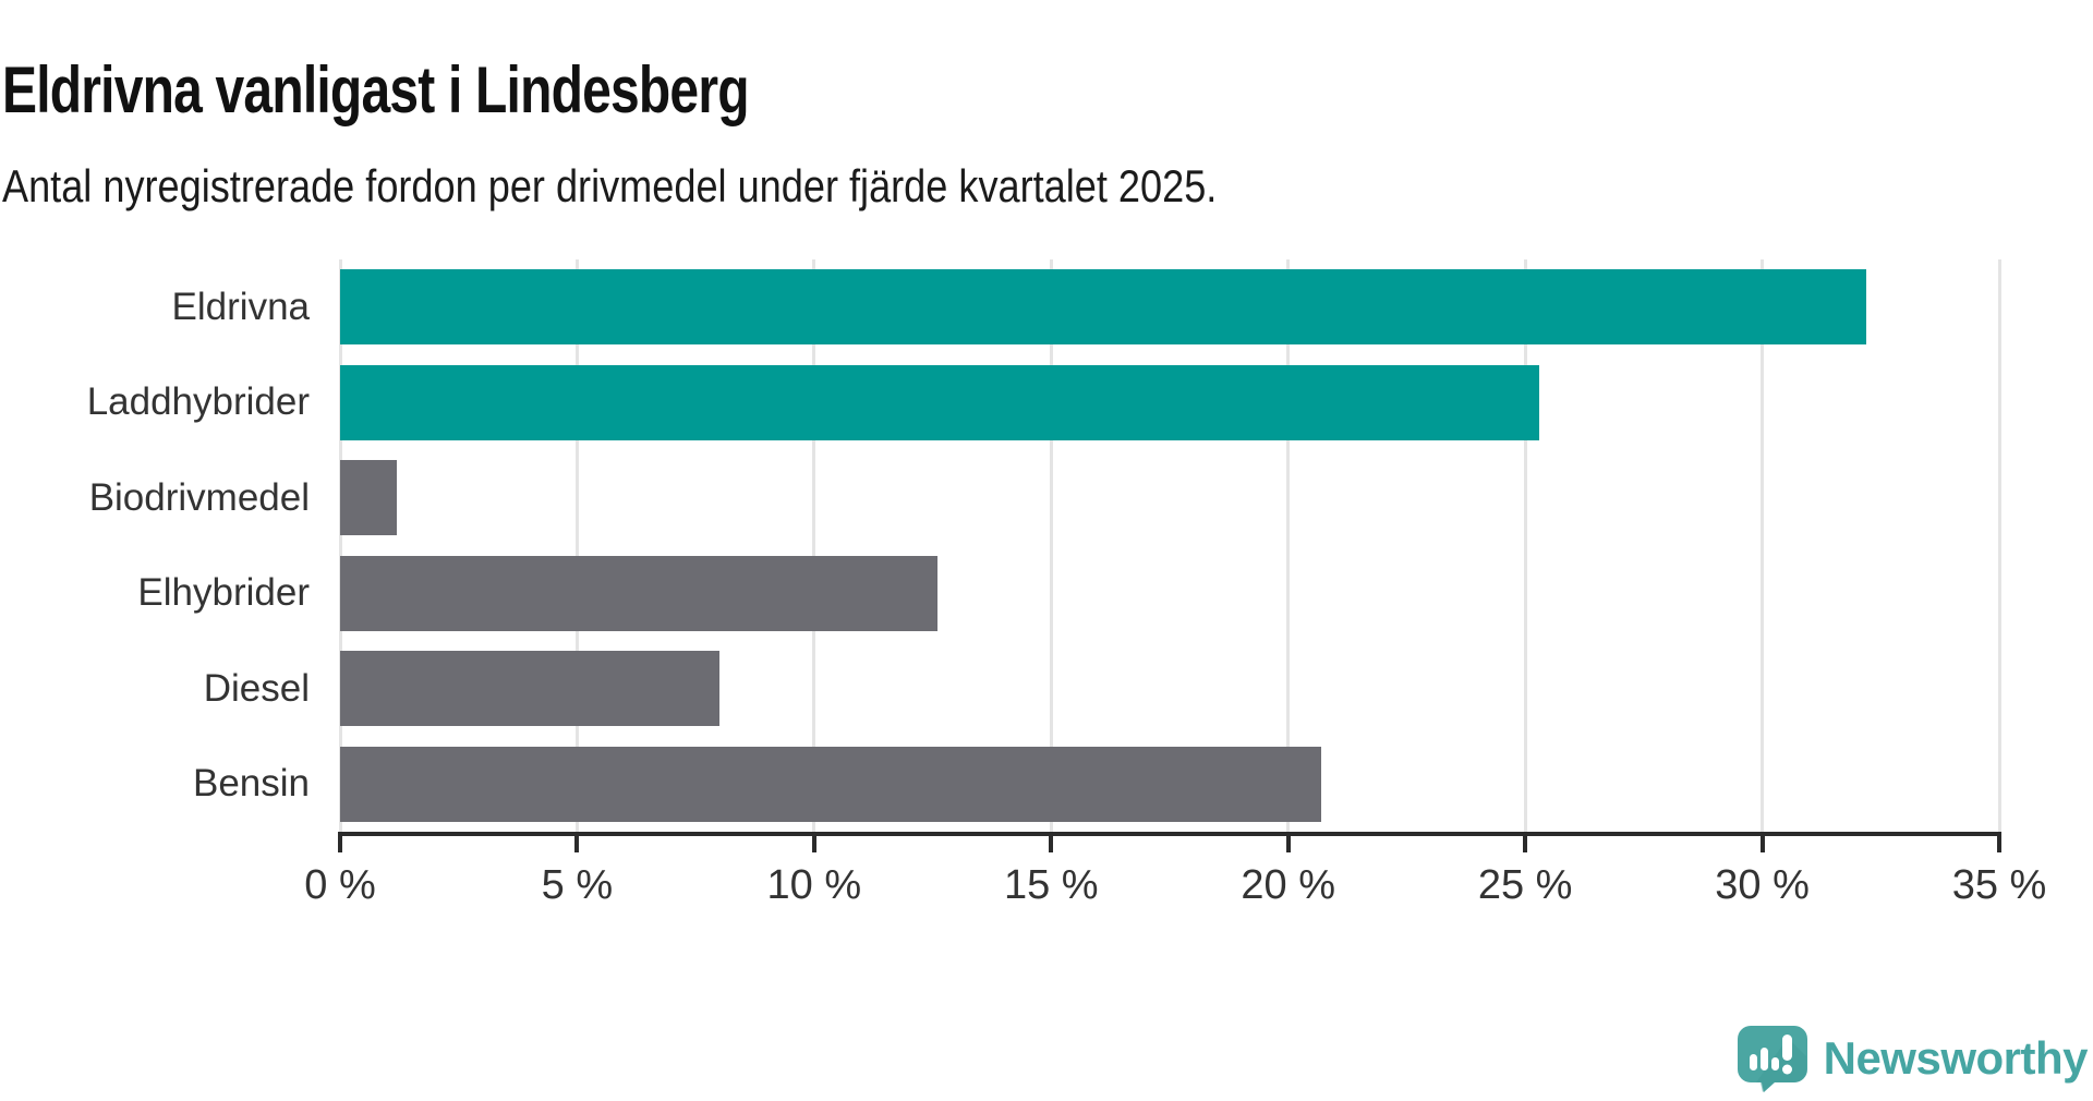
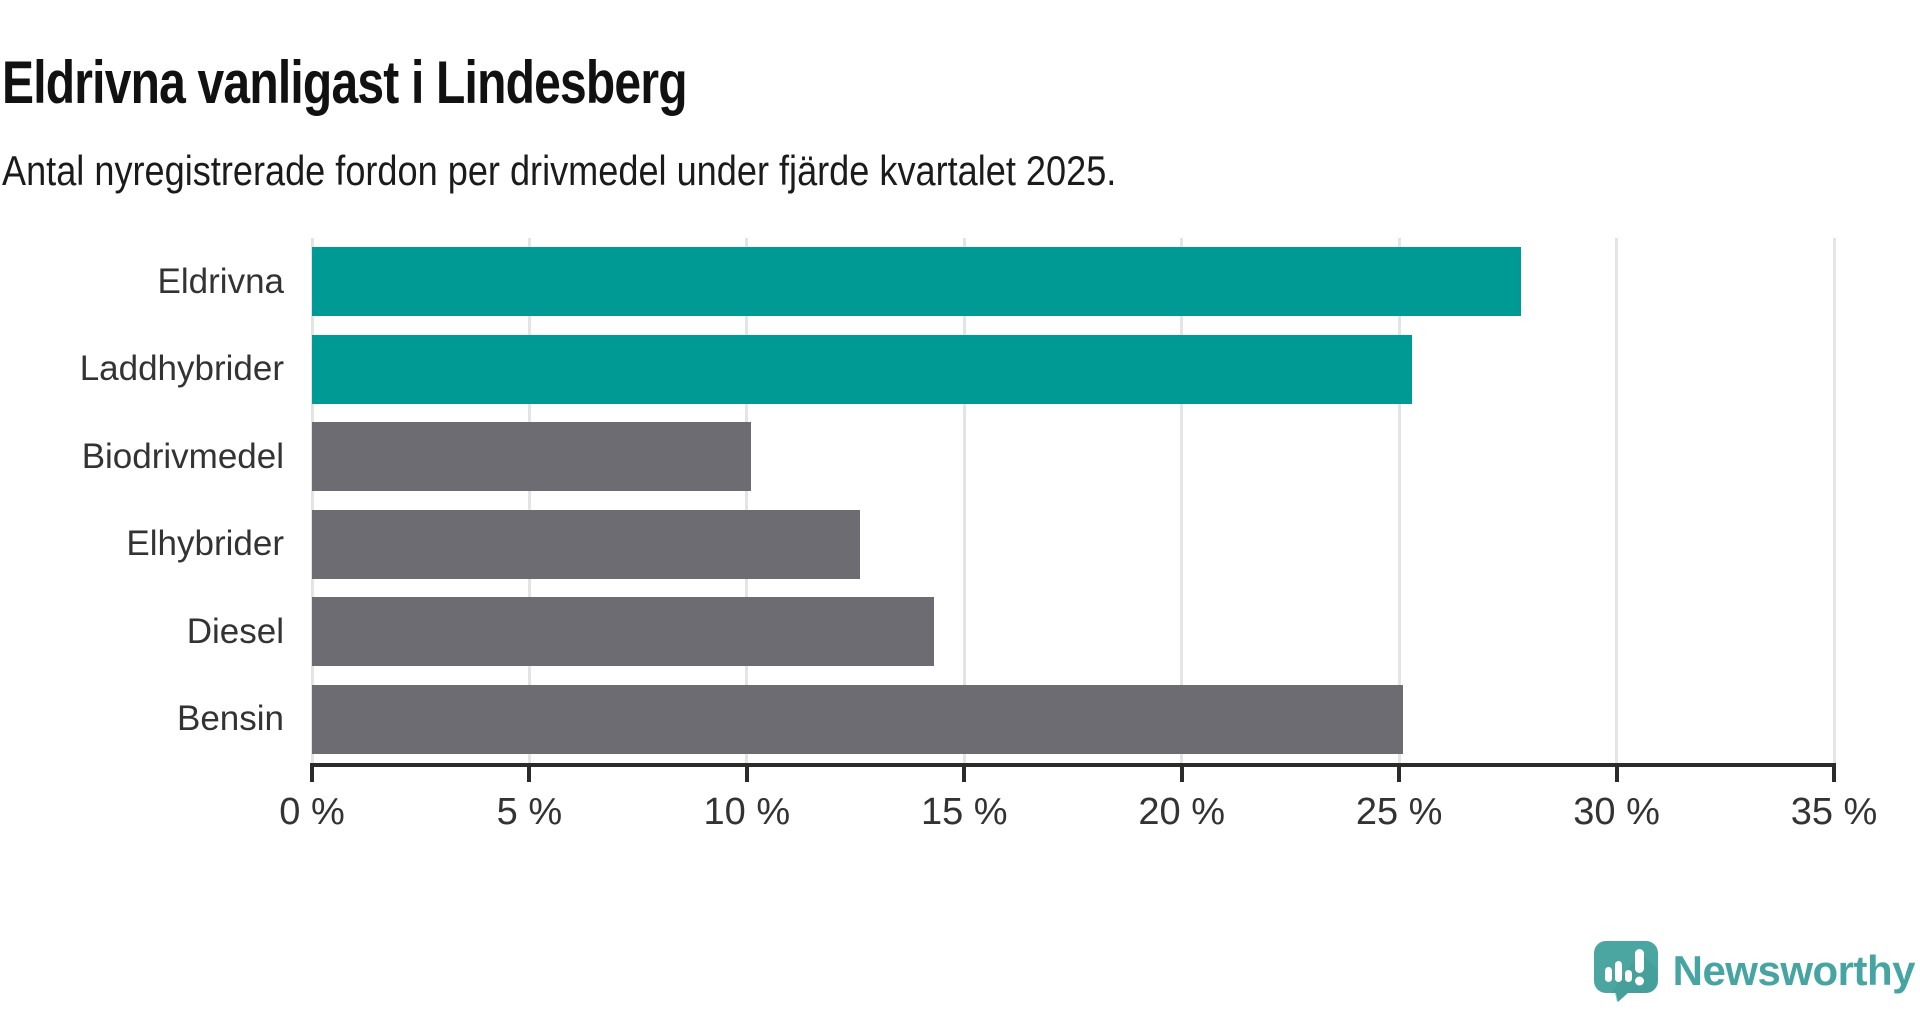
Eldrivna: 32.2% -> 27.8%
Biodrivmedel: 1.2% -> 10.1%
Diesel: 8.0% -> 14.3%
Bensin: 20.7% -> 25.1%
